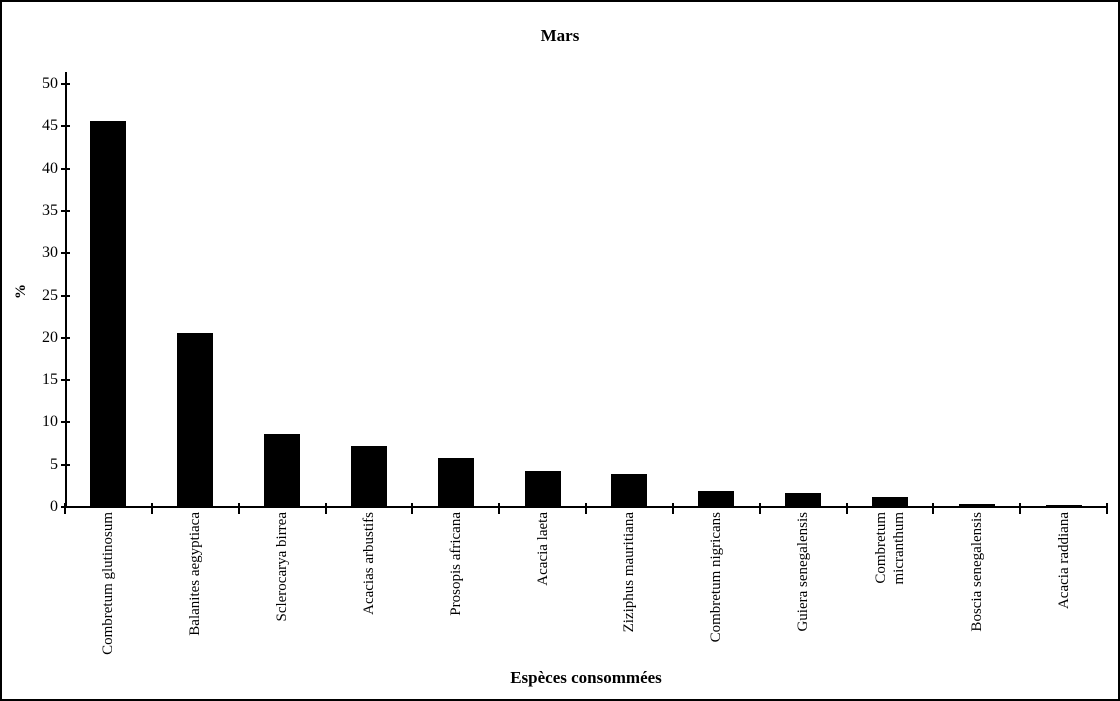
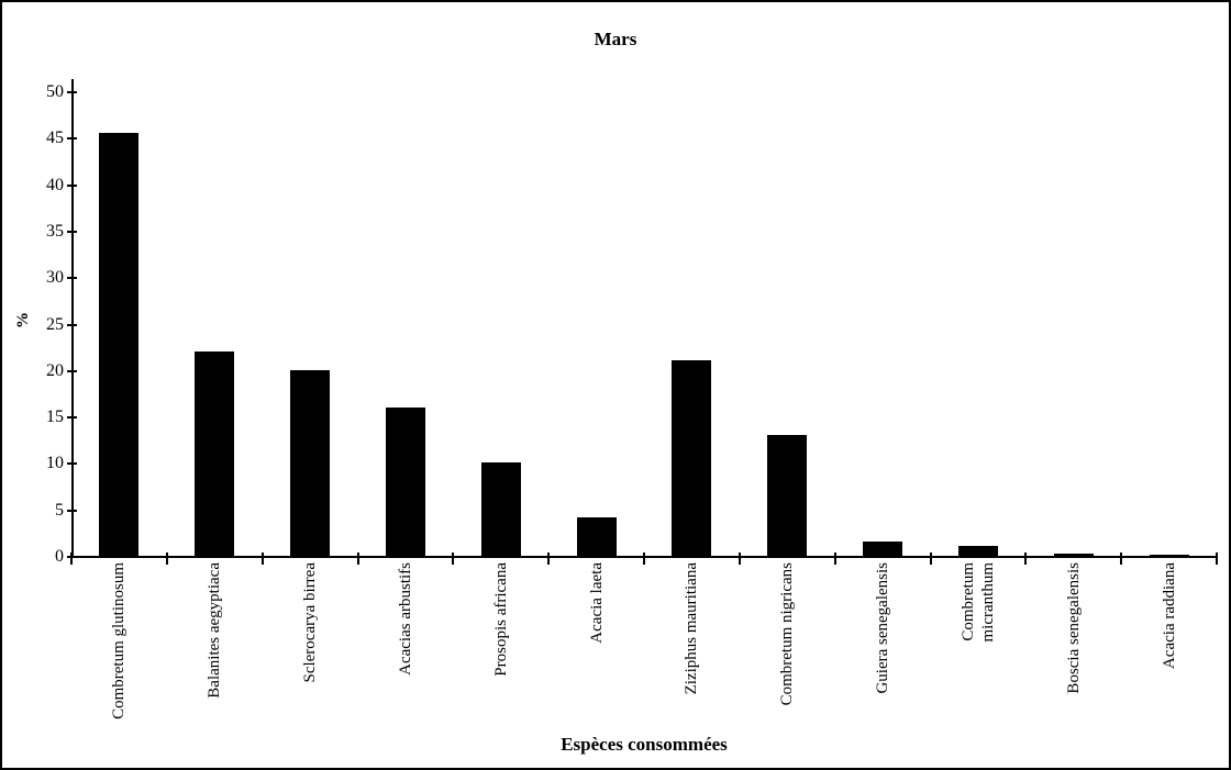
Balanites aegyptiaca: 20 -> 22
Sclerocarya birrea: 8 -> 20
Acacias arbustifs: 7 -> 16
Prosopis africana: 6 -> 10
Ziziphus mauritiana: 4 -> 21
Combretum nigricans: 2 -> 13
